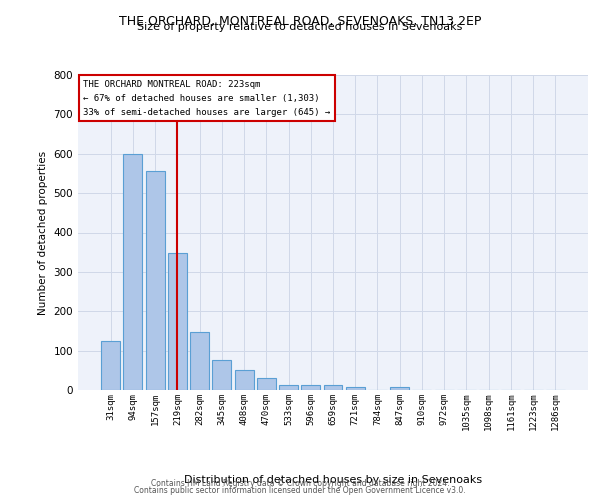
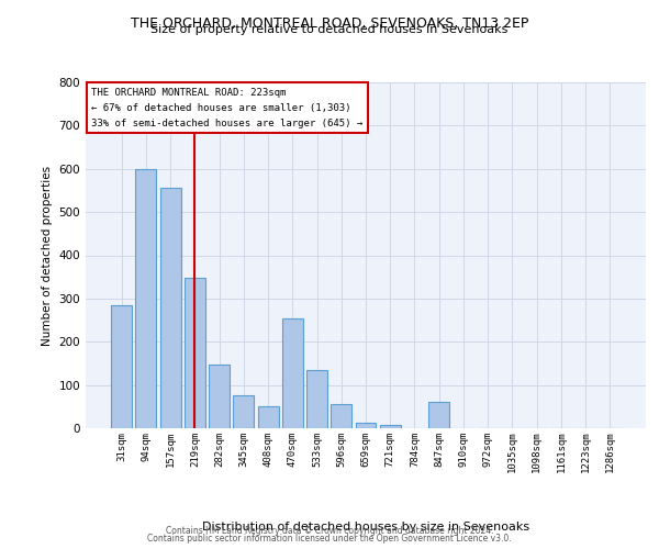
31sqm: 125 -> 285
470sqm: 30 -> 255
533sqm: 13 -> 135
596sqm: 12 -> 55
847sqm: 7 -> 60
